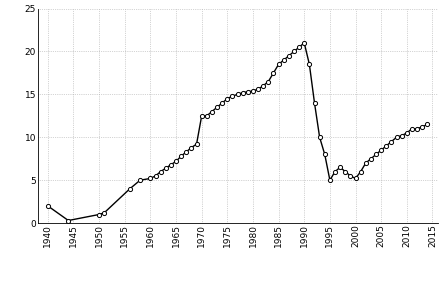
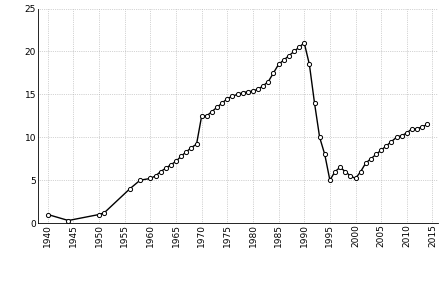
1940: 2.0 -> 1.0
